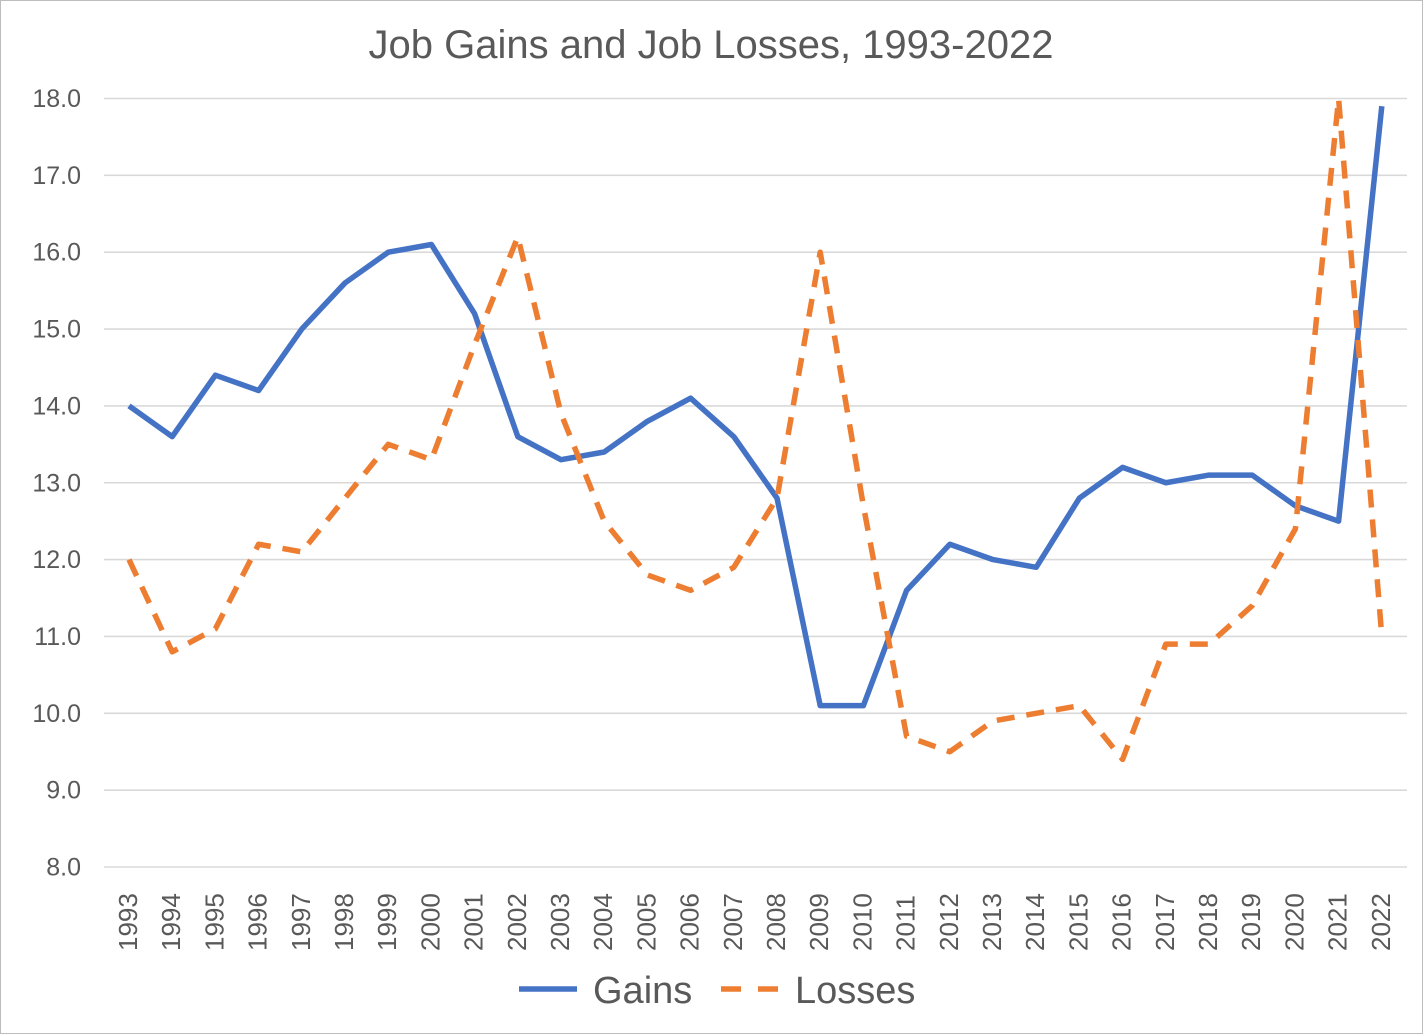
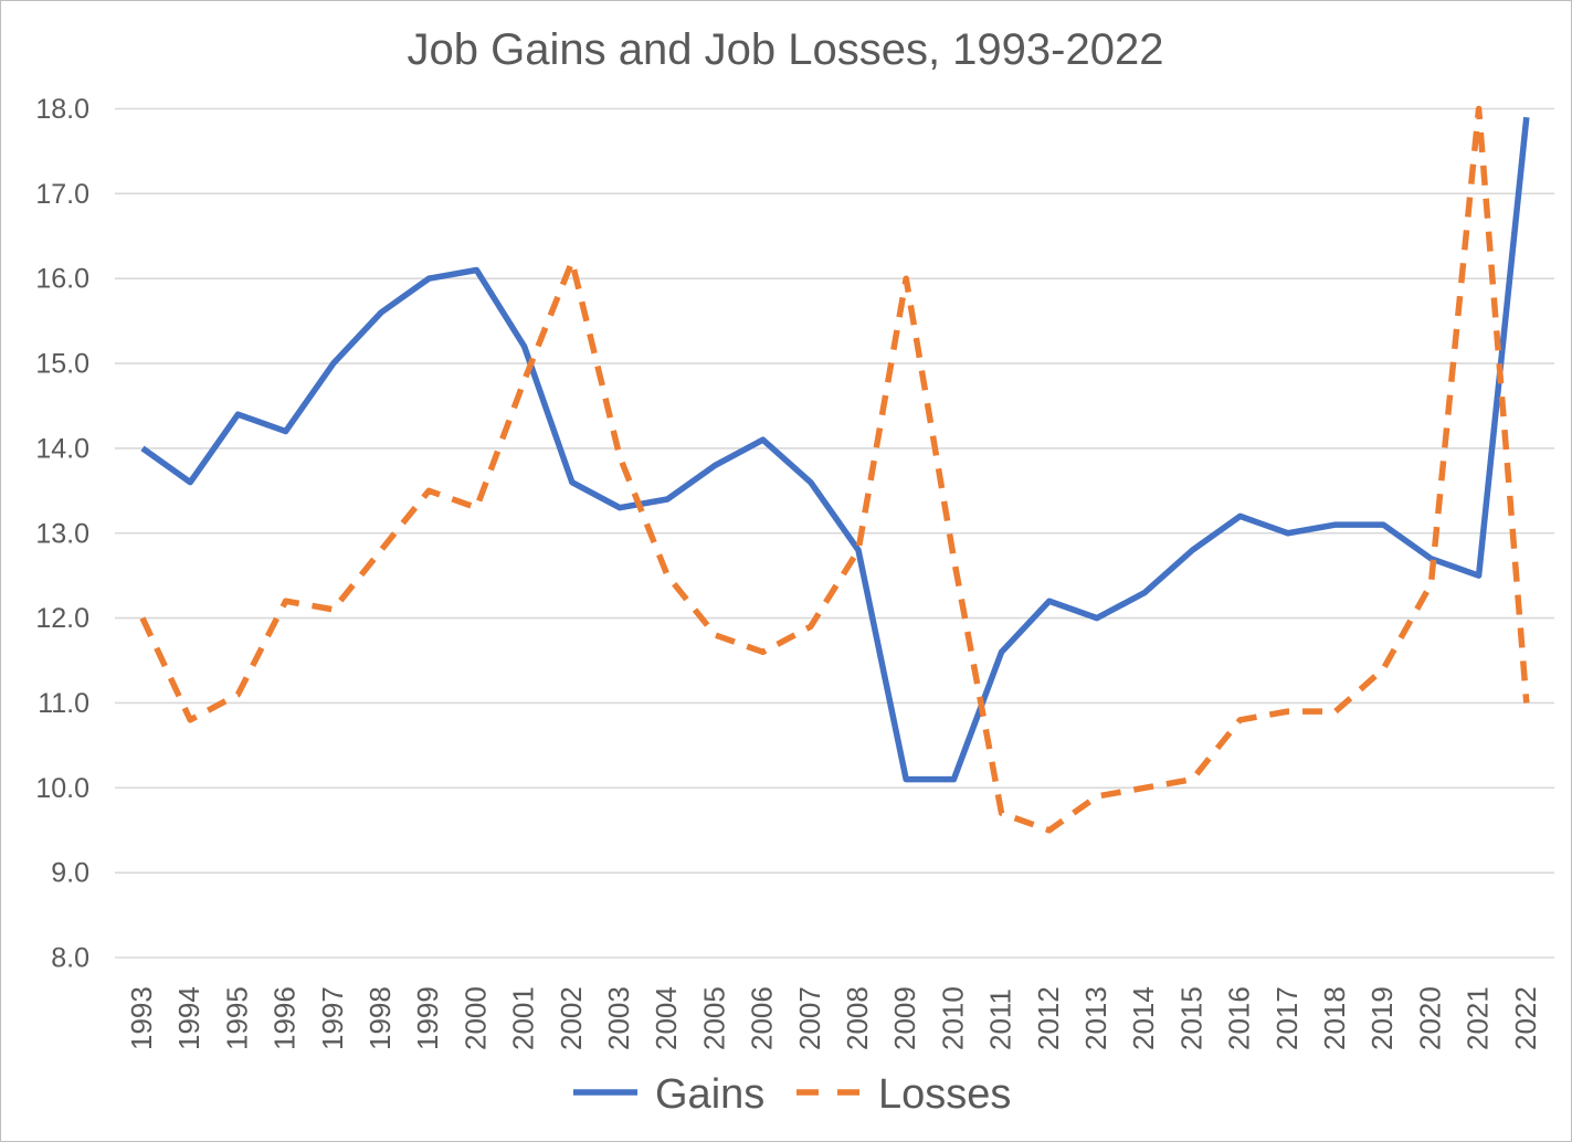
Gains/2014: 11.9 -> 12.3
Losses/2016: 9.4 -> 10.8
